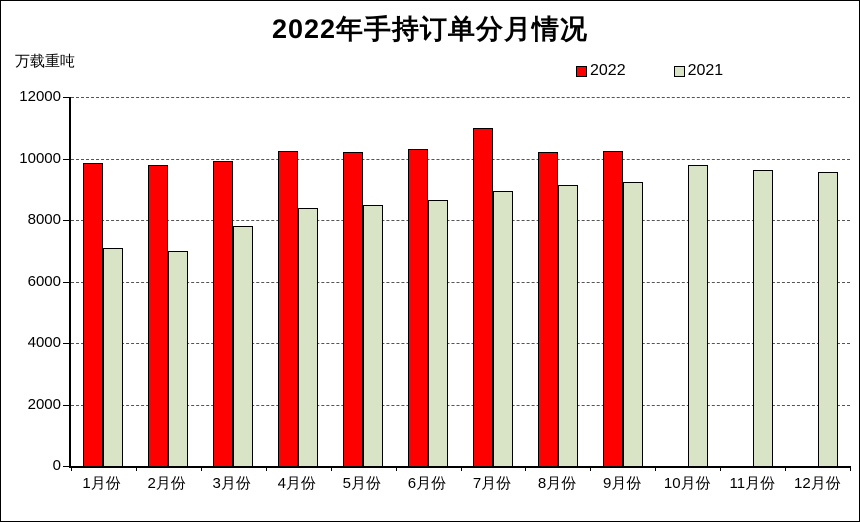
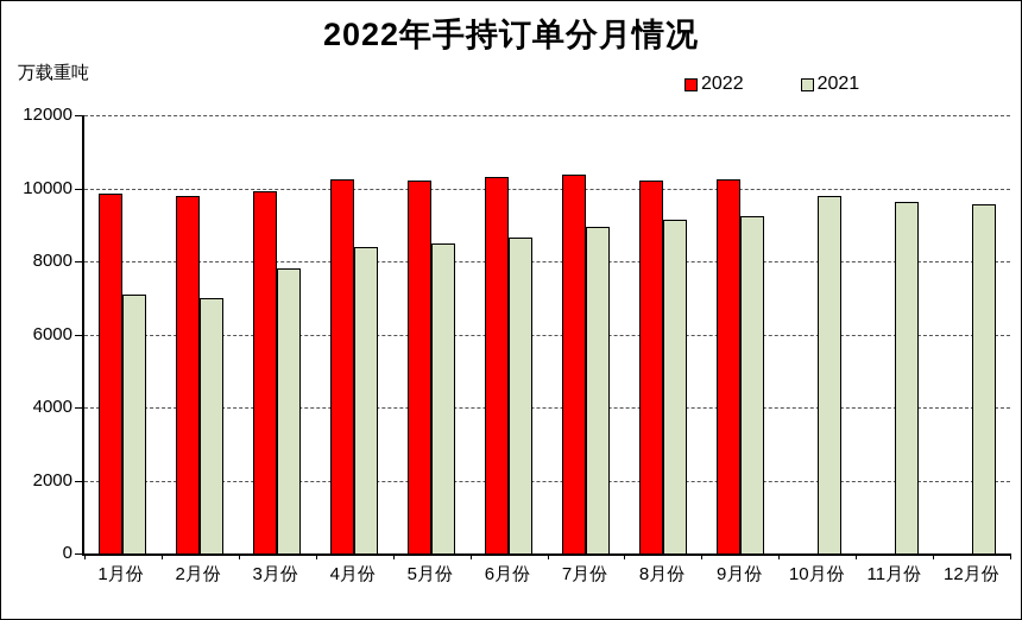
2022/7月份: 11000 -> 10400
